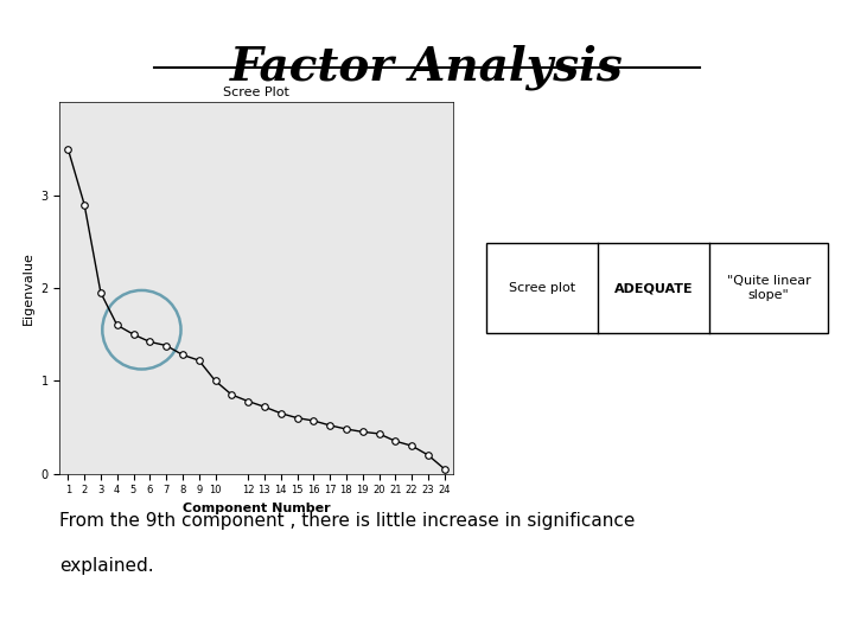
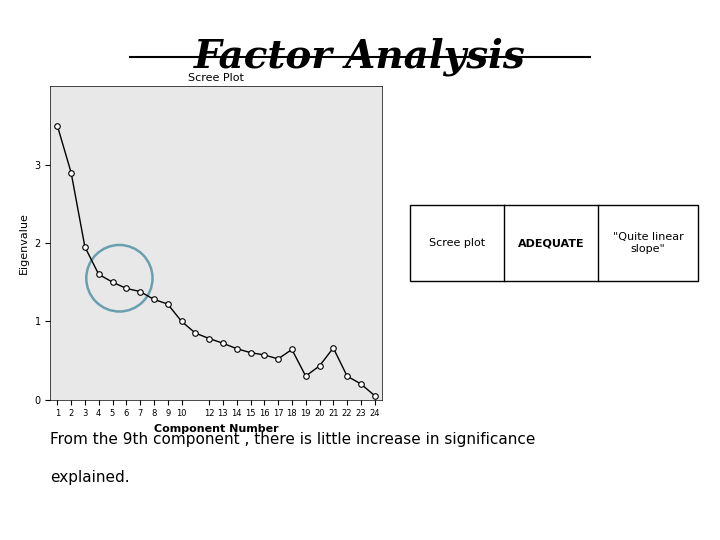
18: 0.48 -> 0.64
19: 0.45 -> 0.30
21: 0.35 -> 0.66
